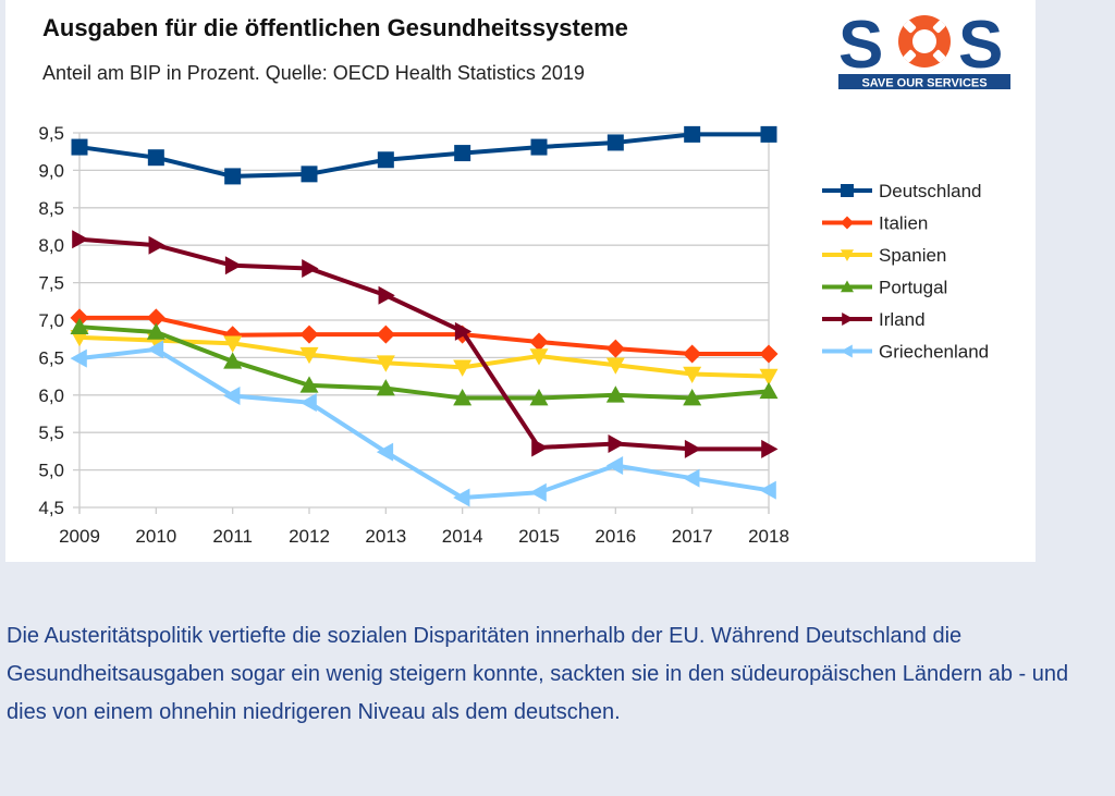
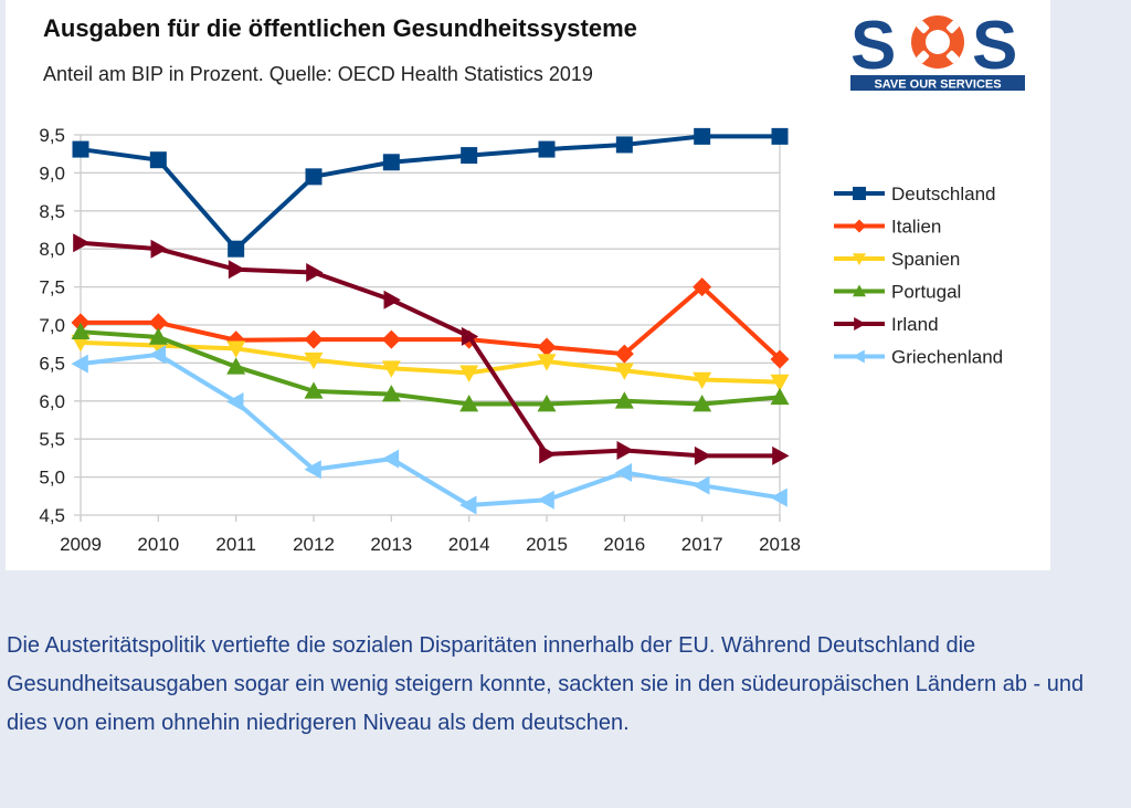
Deutschland/2011: 8,9 -> 8,0
Griechenland/2012: 5,9 -> 5,1
Italien/2017: 6,5 -> 7,5
